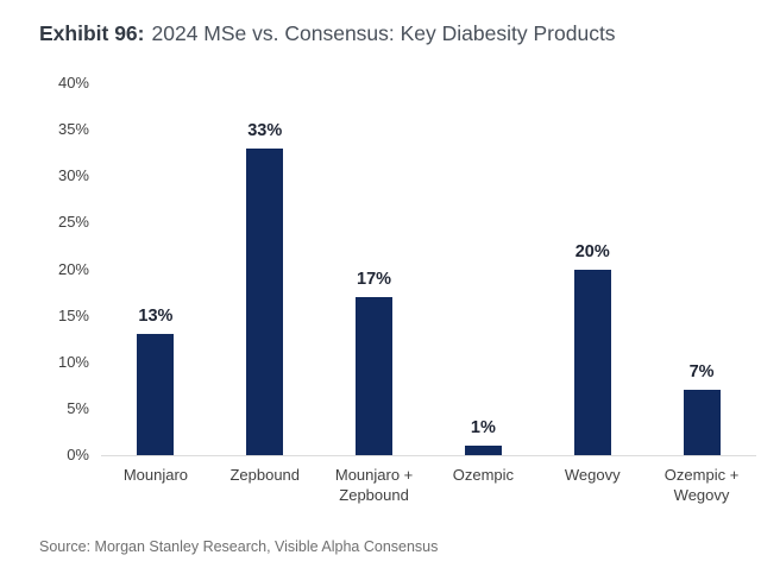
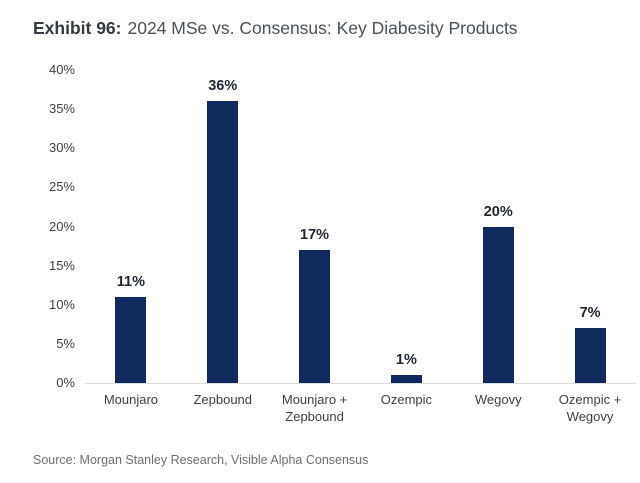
Mounjaro: 13% -> 11%
Zepbound: 33% -> 36%
